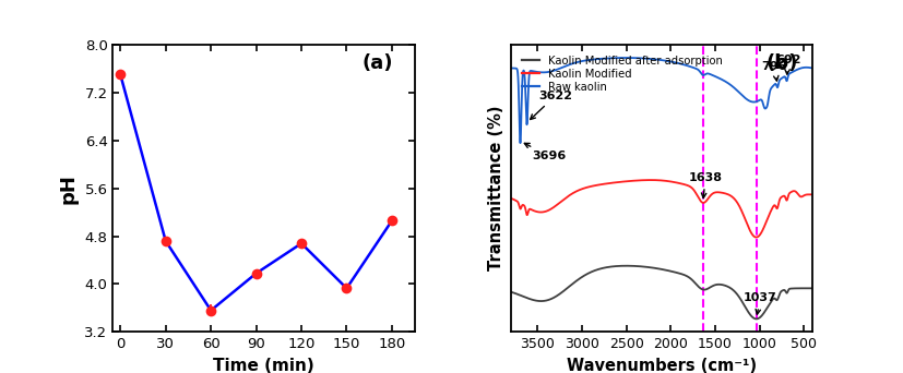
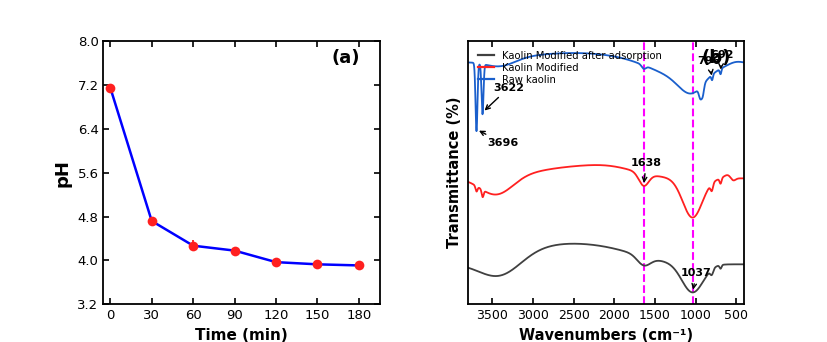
0: 7.50 -> 7.15
60: 3.56 -> 4.27
120: 4.68 -> 3.97
180: 5.06 -> 3.91
